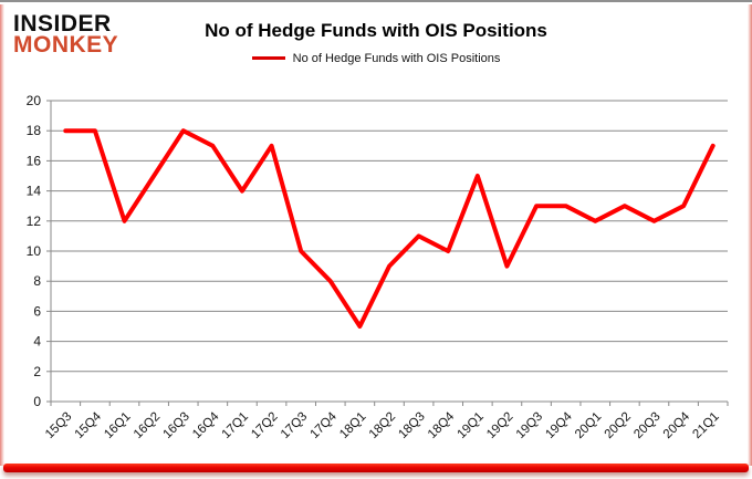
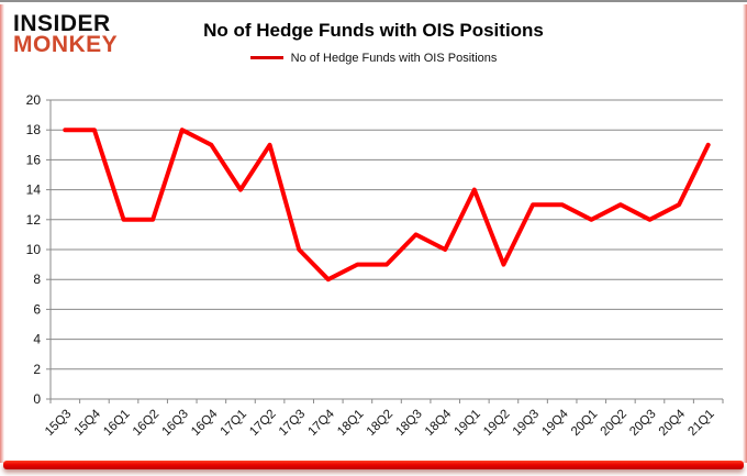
16Q2: 15 -> 12
18Q1: 5 -> 9
19Q1: 15 -> 14
